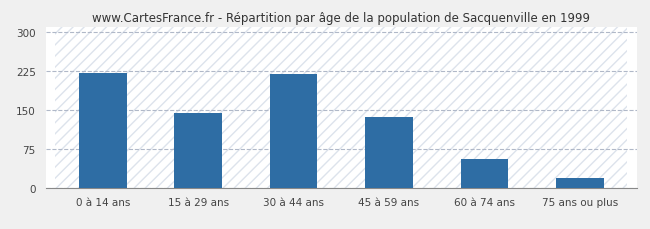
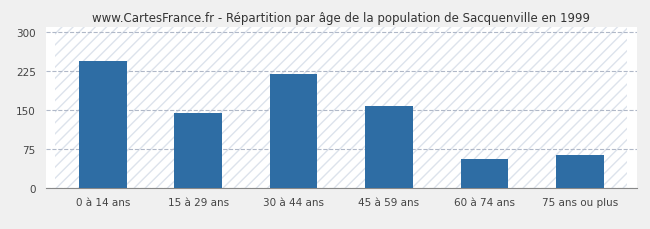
0 à 14 ans: 220 -> 244
45 à 59 ans: 135 -> 158
75 ans ou plus: 18 -> 62
